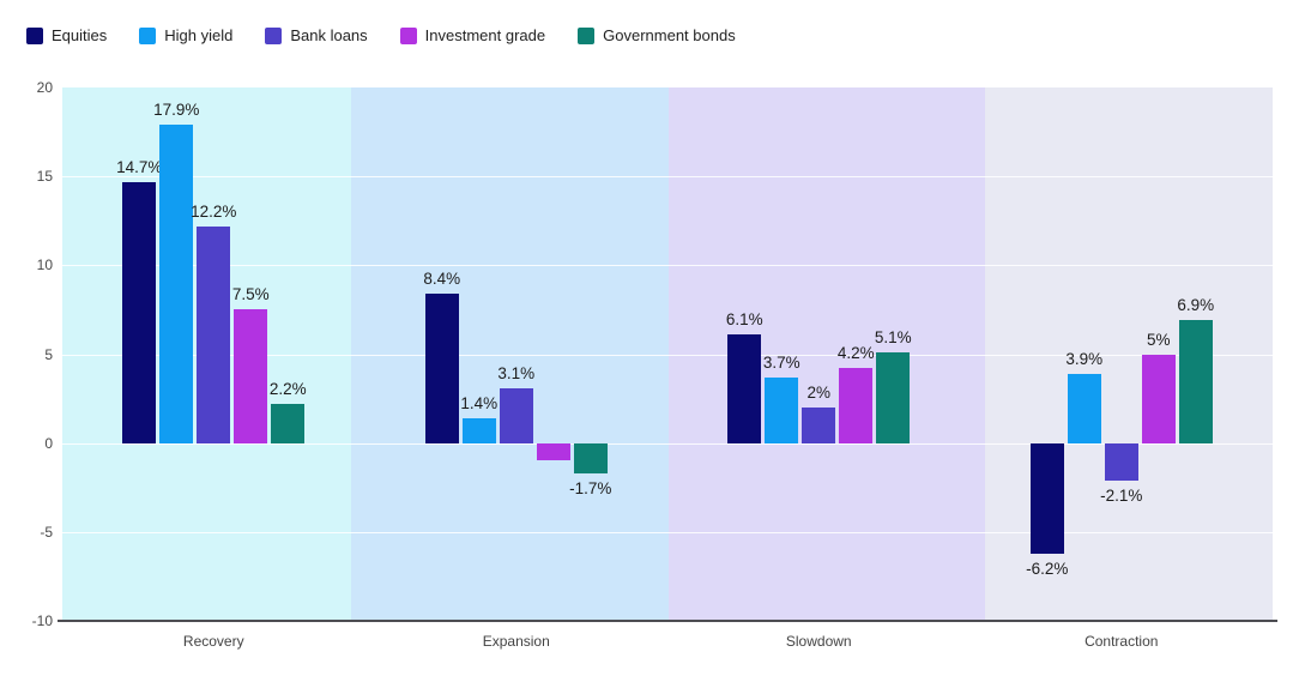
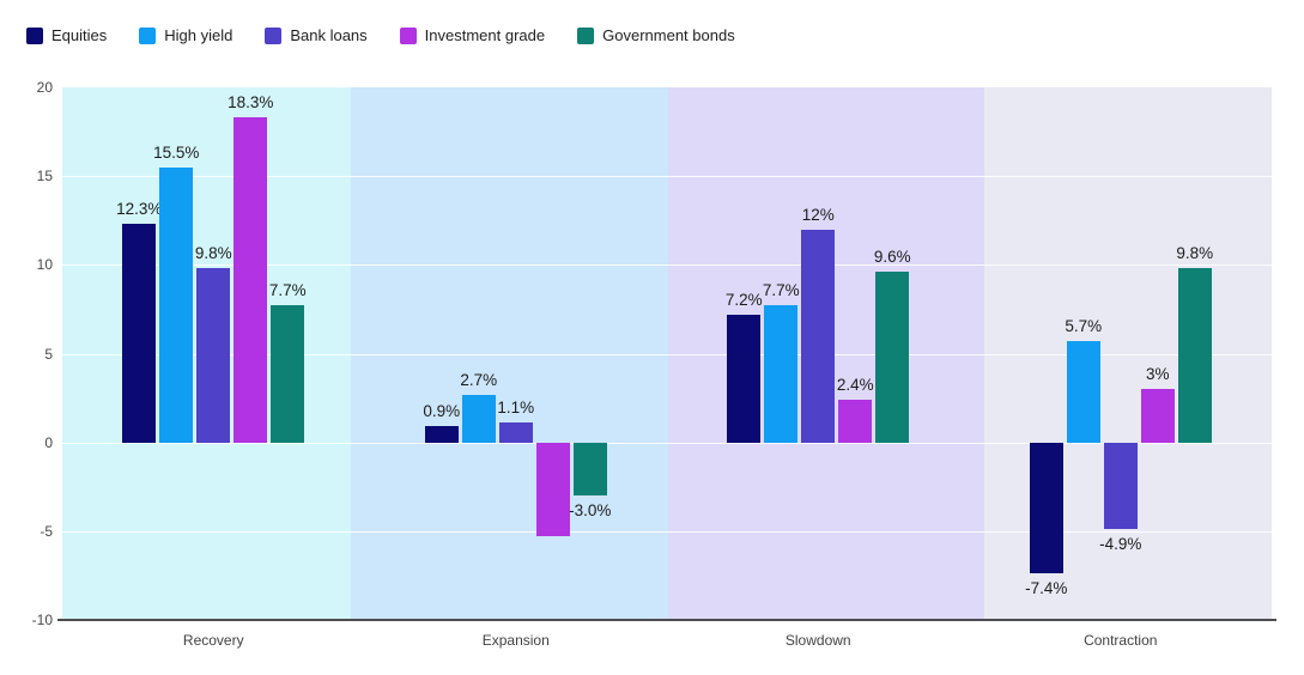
Equities/Recovery: 14.7% -> 12.3%
High yield/Recovery: 17.9% -> 15.5%
Bank loans/Recovery: 12.2% -> 9.8%
Investment grade/Recovery: 7.5% -> 18.3%
Government bonds/Recovery: 2.2% -> 7.7%
Equities/Expansion: 8.4% -> 0.9%
High yield/Expansion: 1.4% -> 2.7%
Bank loans/Expansion: 3.1% -> 1.1%
Investment grade/Expansion: -1.0 -> -5.3
Government bonds/Expansion: -1.7% -> -3.0%
Equities/Slowdown: 6.1% -> 7.2%
High yield/Slowdown: 3.7% -> 7.7%
Bank loans/Slowdown: 2% -> 12%
Investment grade/Slowdown: 4.2% -> 2.4%
Government bonds/Slowdown: 5.1% -> 9.6%
Equities/Contraction: -6.2% -> -7.4%
High yield/Contraction: 3.9% -> 5.7%
Bank loans/Contraction: -2.1% -> -4.9%
Investment grade/Contraction: 5% -> 3%
Government bonds/Contraction: 6.9% -> 9.8%
